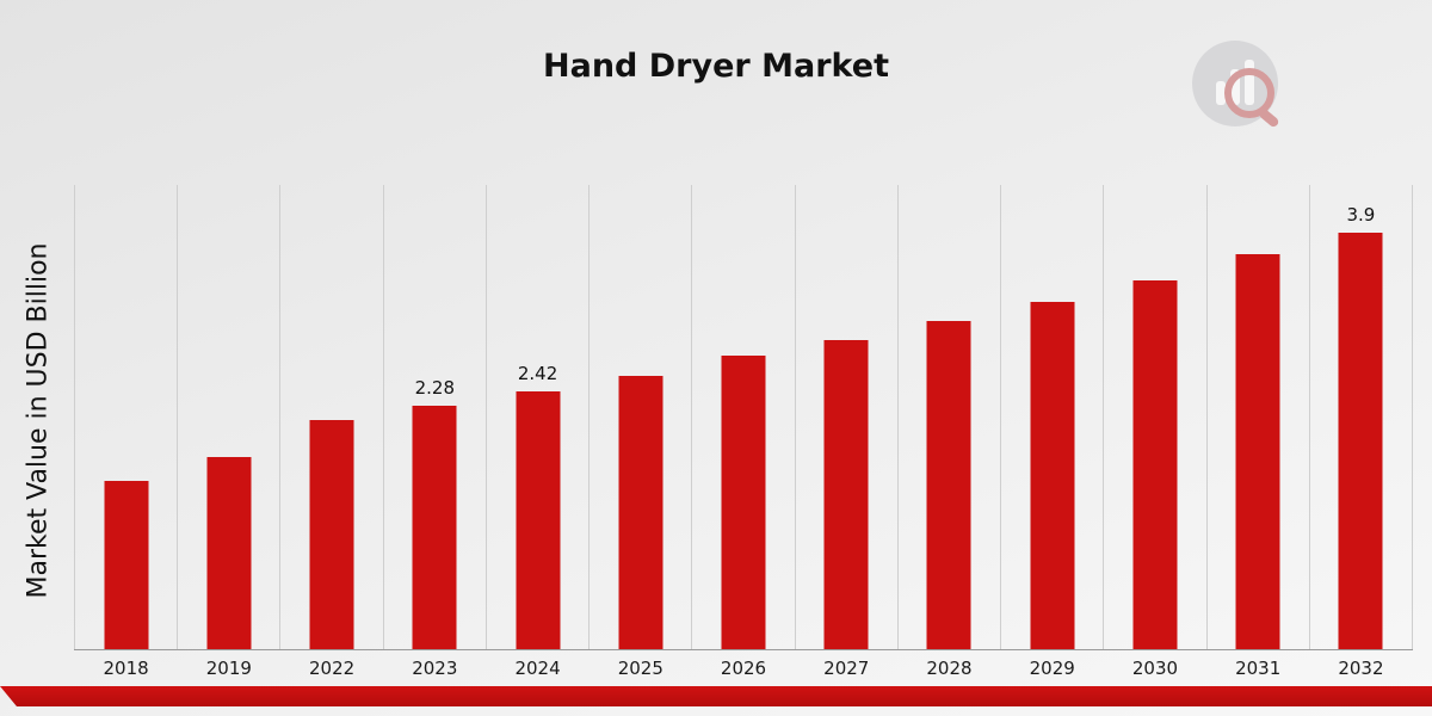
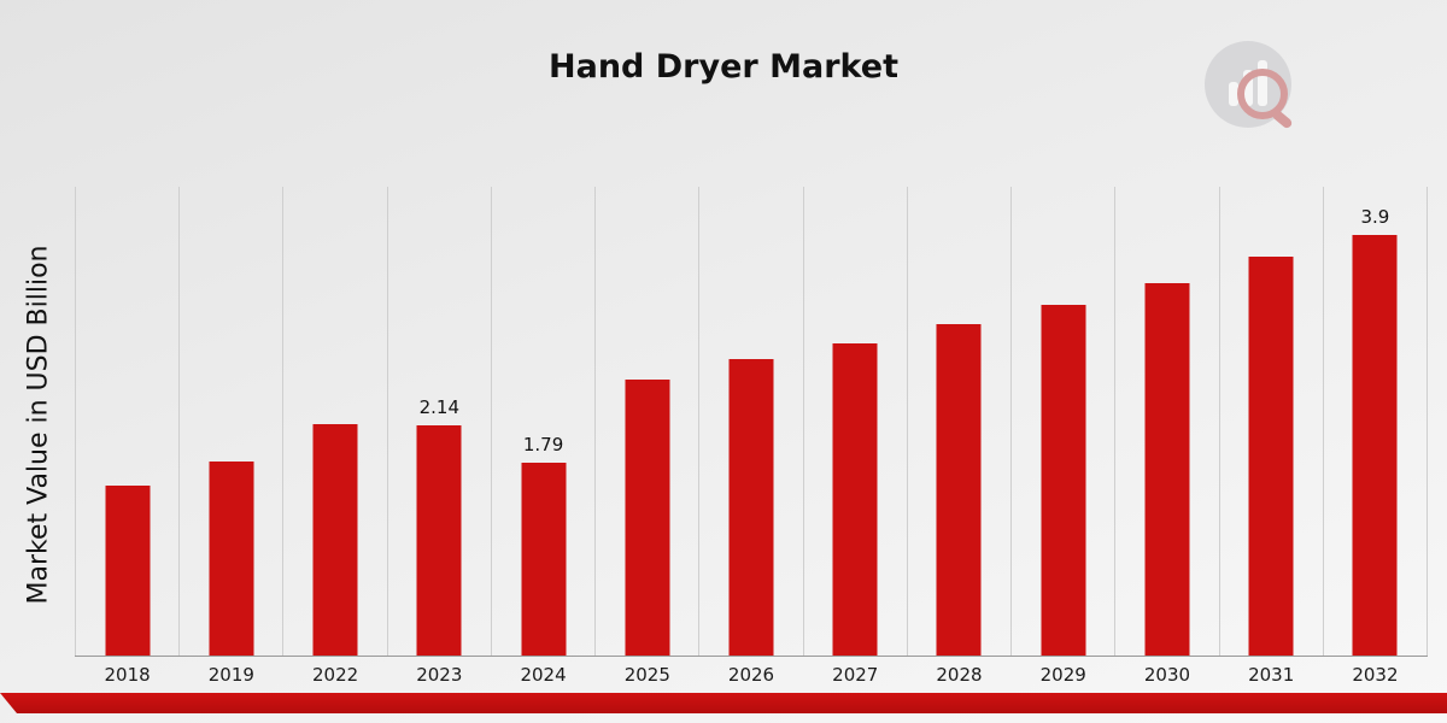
2023: 2.28 -> 2.14
2024: 2.42 -> 1.79
